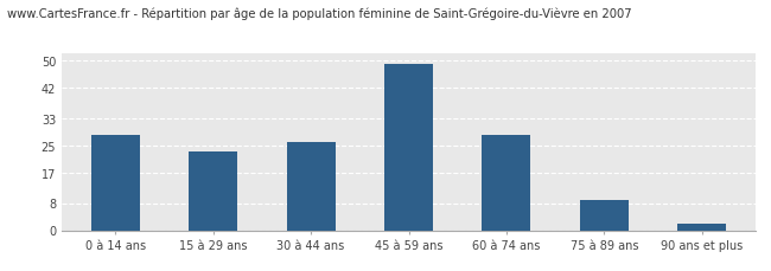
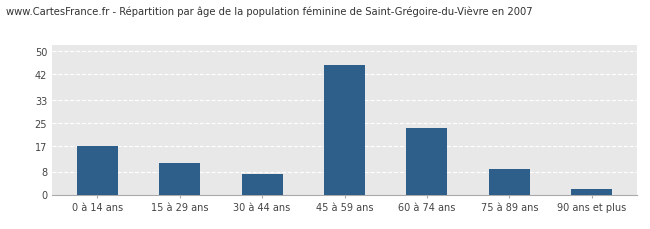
0 à 14 ans: 28 -> 17
15 à 29 ans: 23 -> 11
30 à 44 ans: 26 -> 7
45 à 59 ans: 49 -> 45
60 à 74 ans: 28 -> 23
